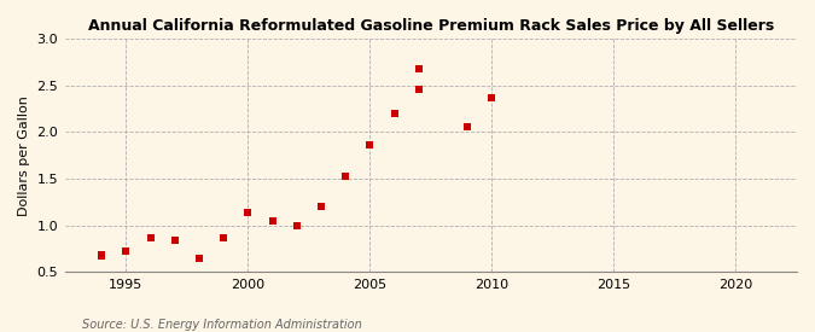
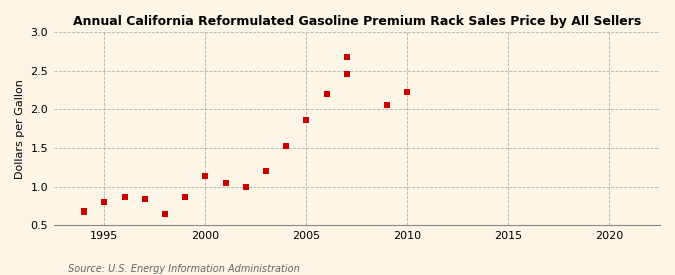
1995: 0.72 -> 0.80
2010: 2.36 -> 2.22
